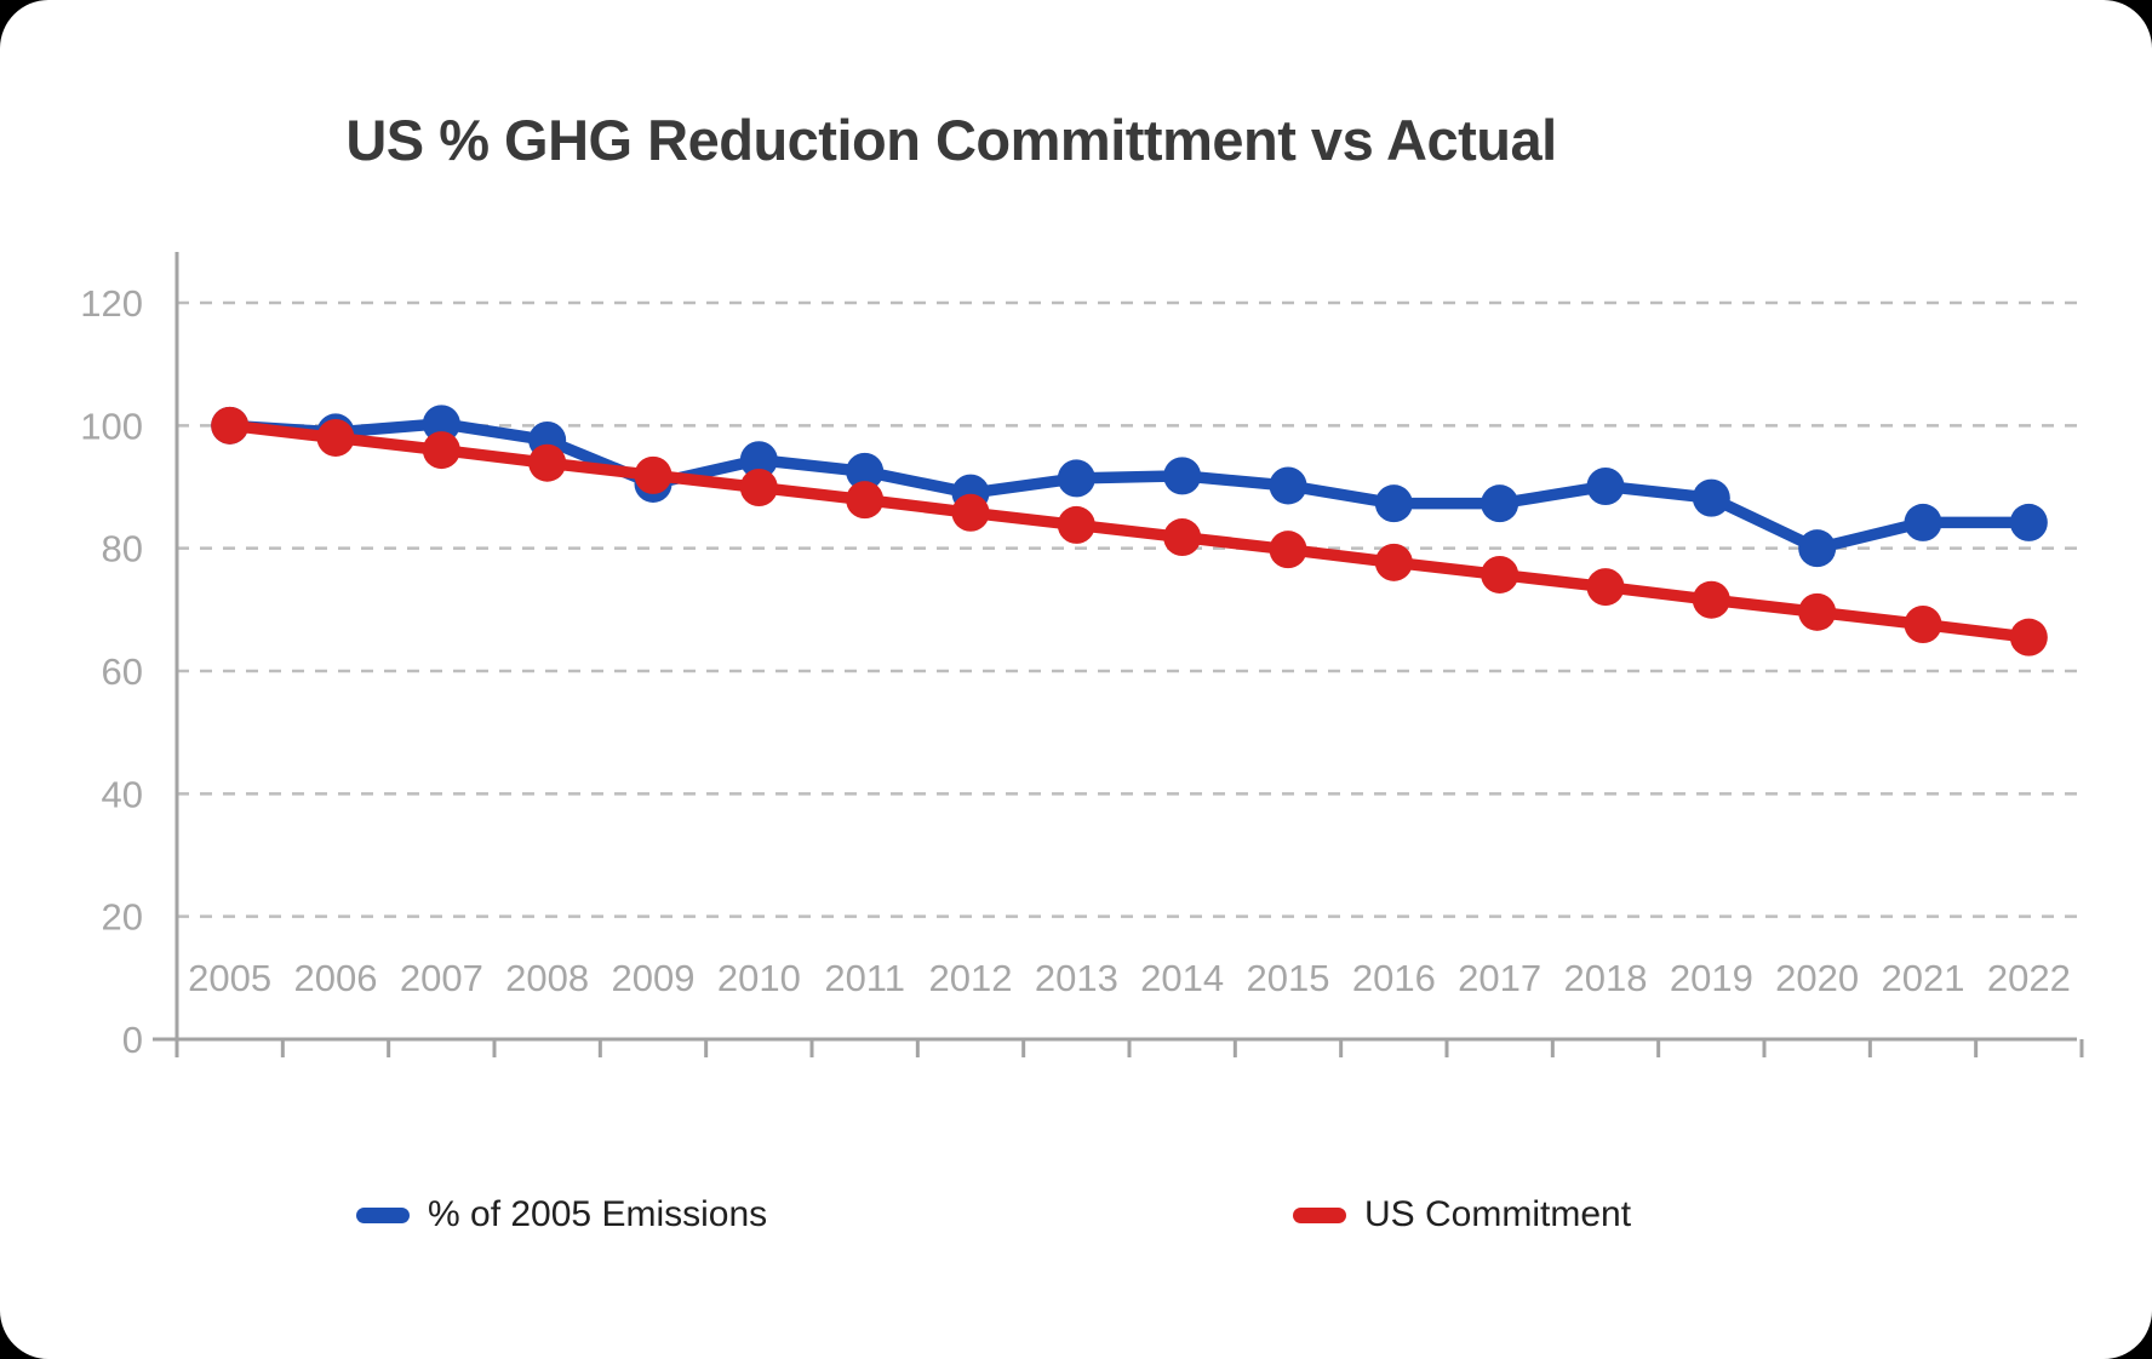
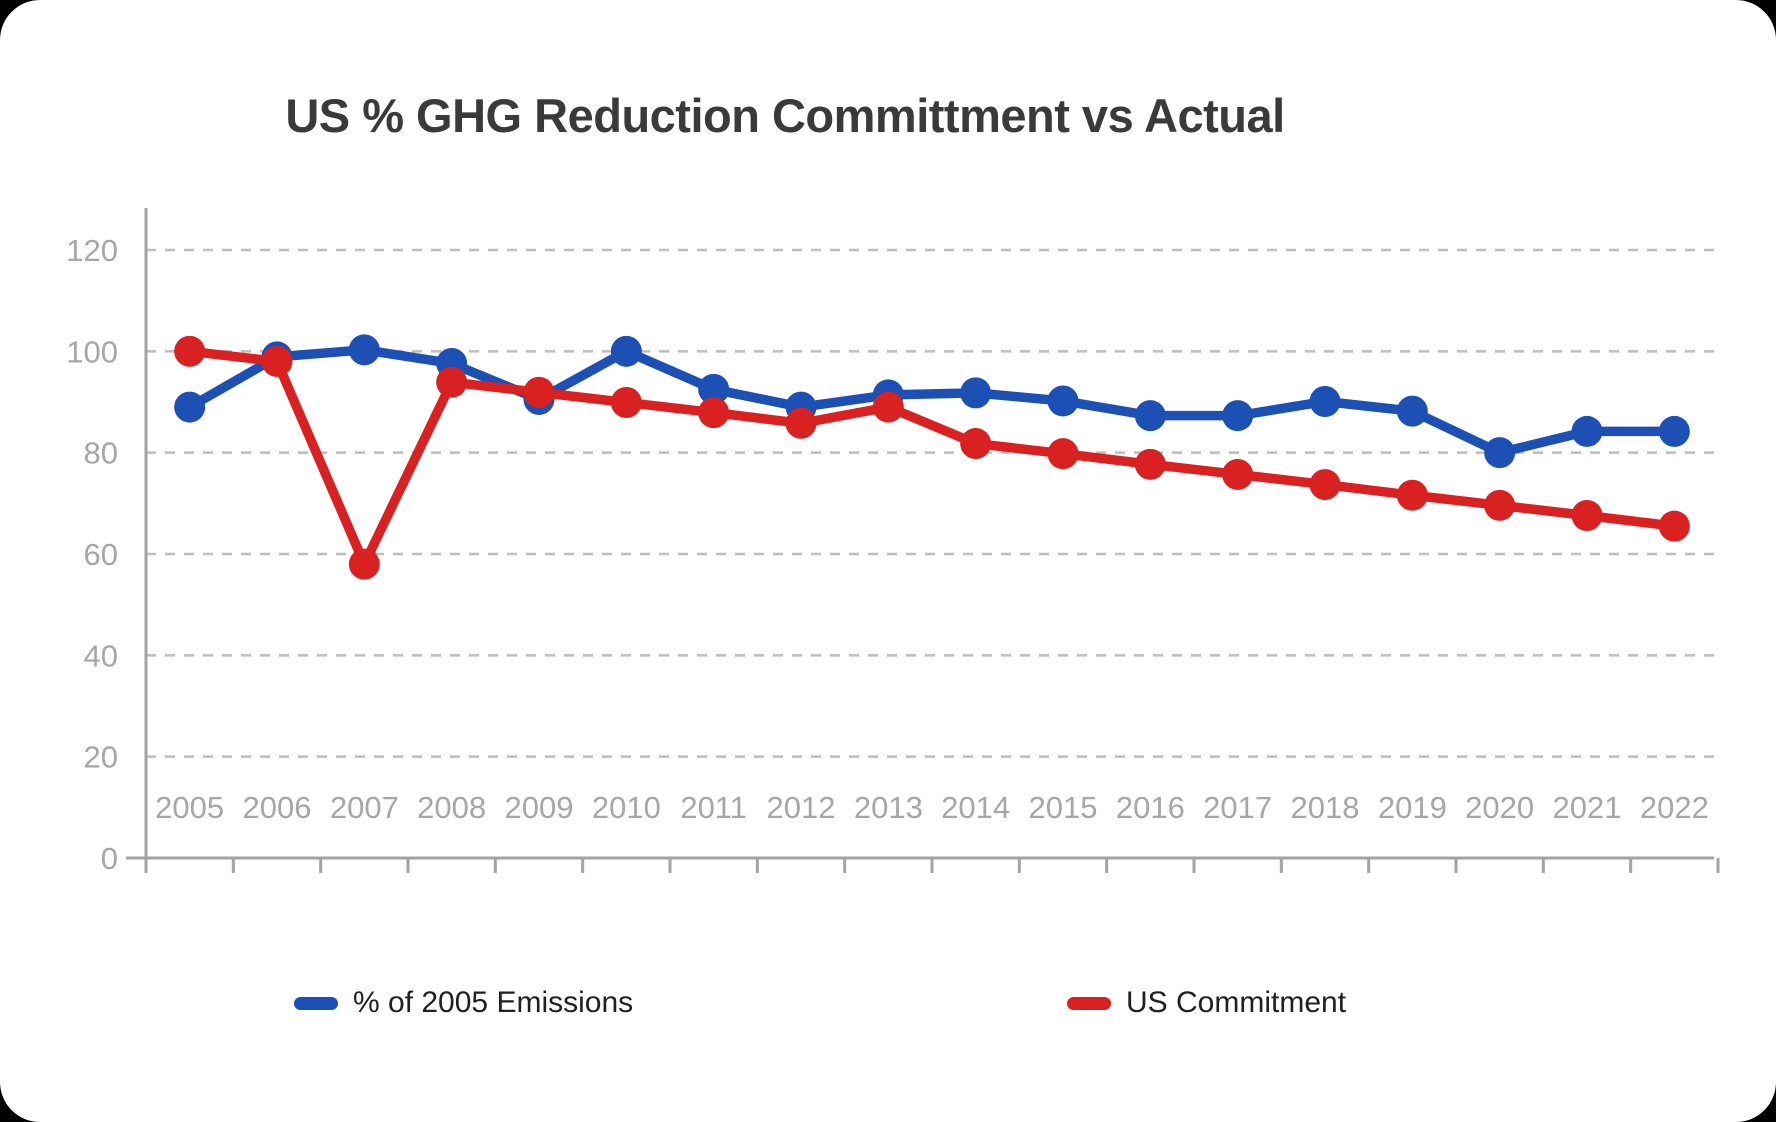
% of 2005 Emissions/2005: 100 -> 89
US Commitment/2007: 96 -> 58
% of 2005 Emissions/2010: 94 -> 100
US Commitment/2013: 84 -> 89
